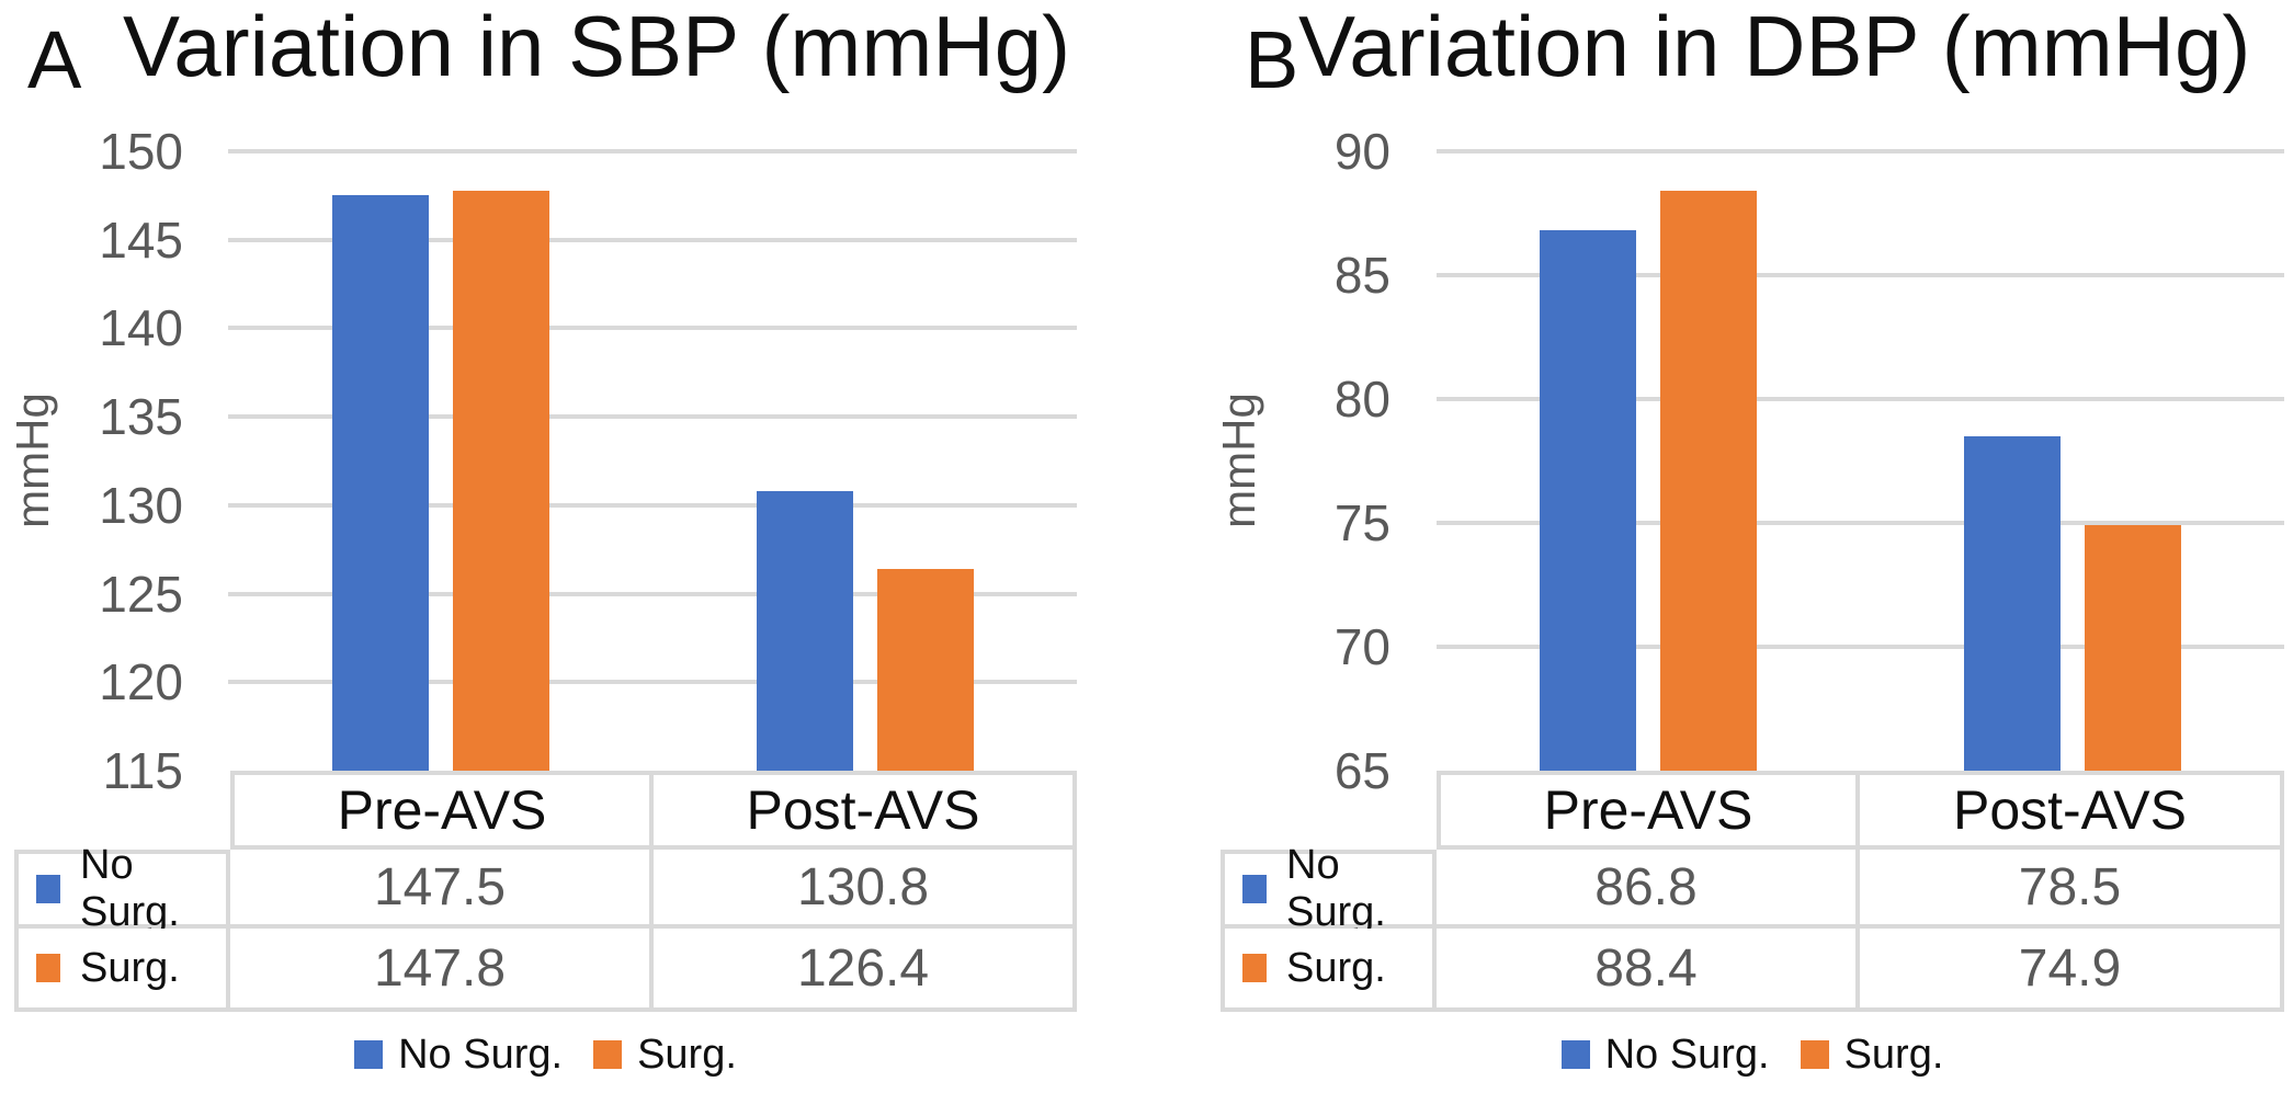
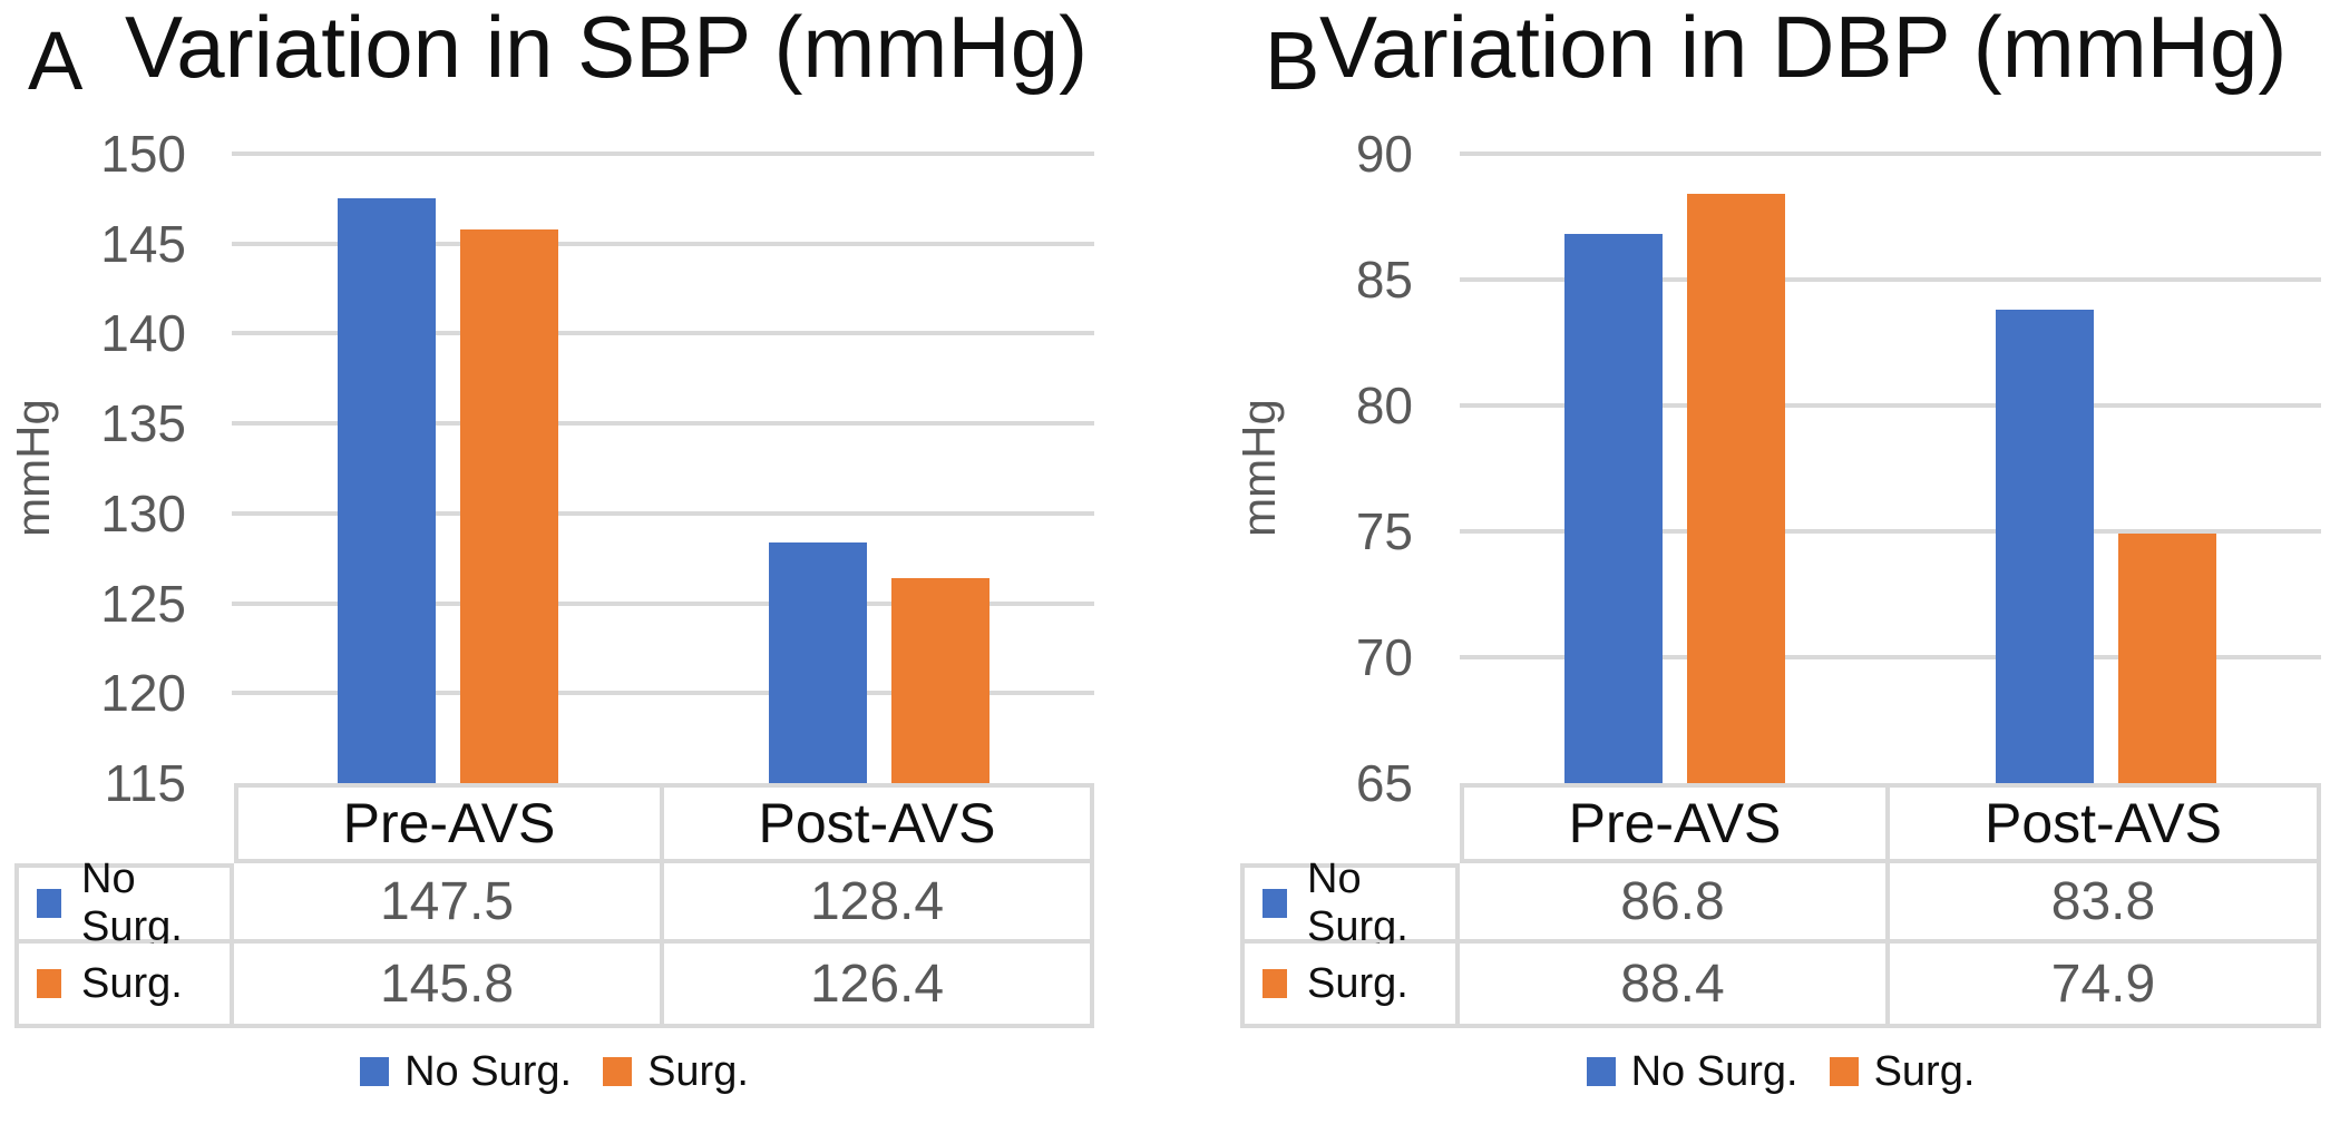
Variation in SBP (mmHg)/Surg./Pre-AVS: 147.8 -> 145.8
Variation in SBP (mmHg)/No Surg./Post-AVS: 130.8 -> 128.4
Variation in DBP (mmHg)/No Surg./Post-AVS: 78.5 -> 83.8
